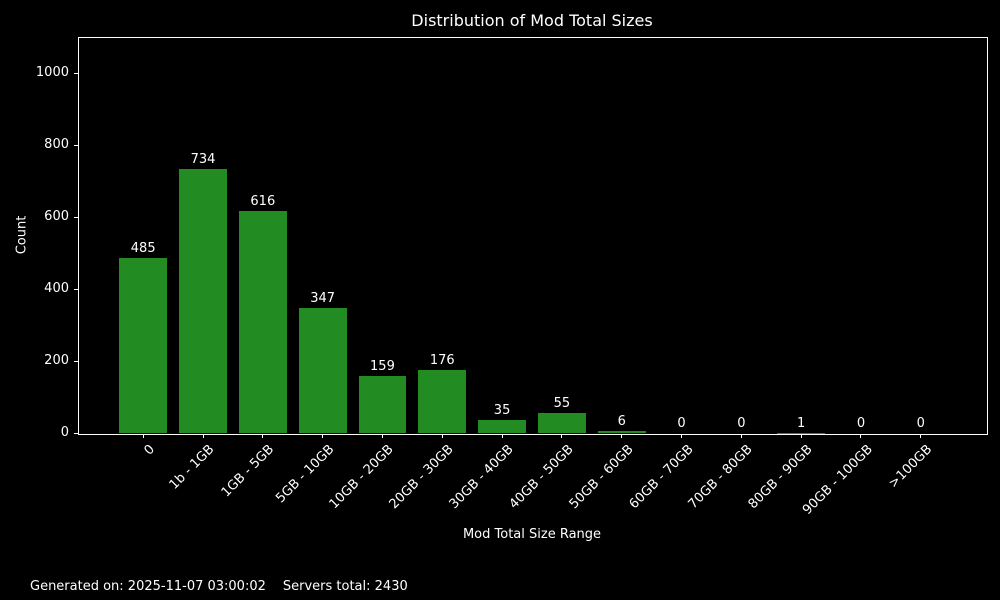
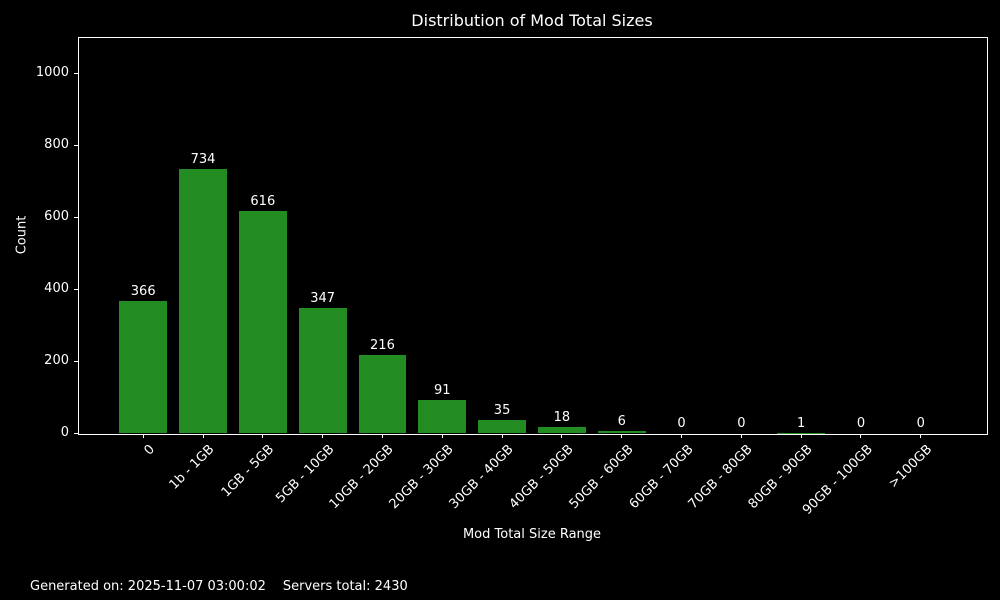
0: 485 -> 366
10GB - 20GB: 159 -> 216
20GB - 30GB: 176 -> 91
40GB - 50GB: 55 -> 18
